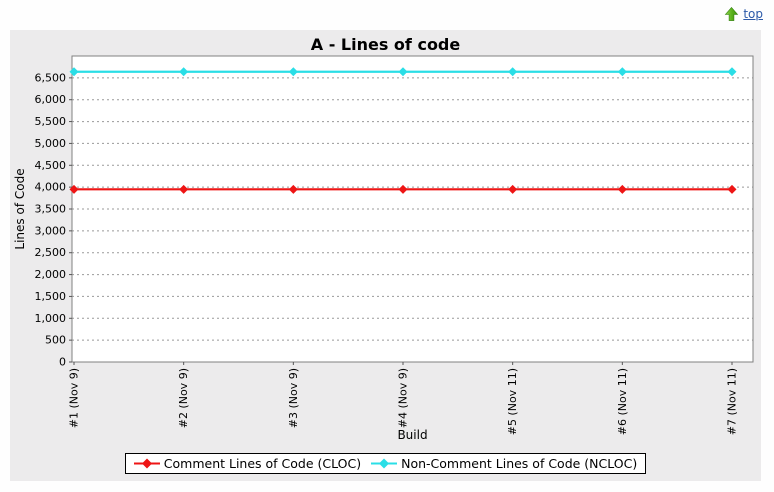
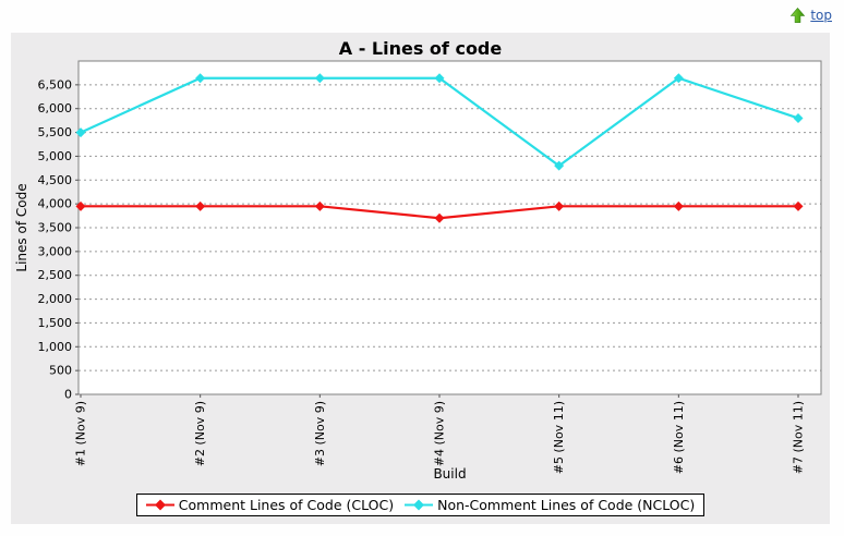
Non-Comment Lines of Code (NCLOC)/#1 (Nov 9): 6600 -> 5500
Comment Lines of Code (CLOC)/#4 (Nov 9): 4000 -> 3700
Non-Comment Lines of Code (NCLOC)/#5 (Nov 11): 6600 -> 4800
Non-Comment Lines of Code (NCLOC)/#7 (Nov 11): 6600 -> 5800
